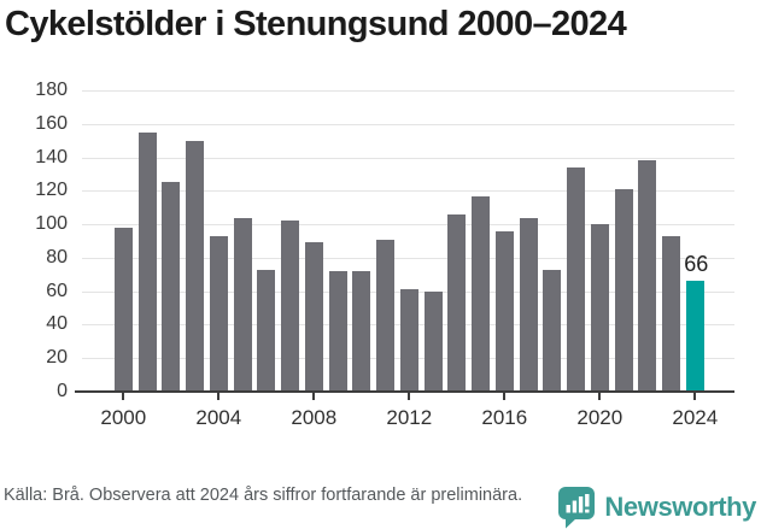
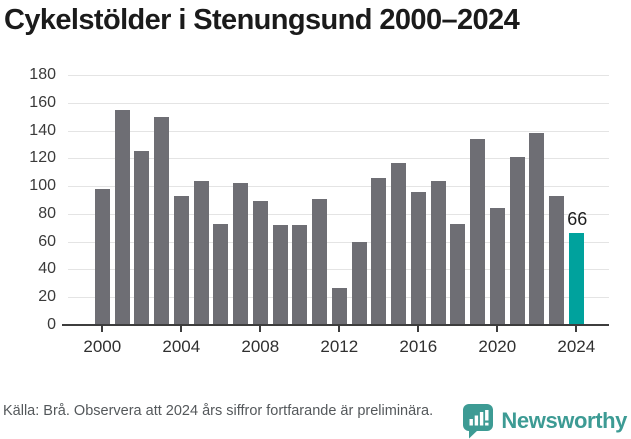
2012: 61 -> 27
2020: 100 -> 84
